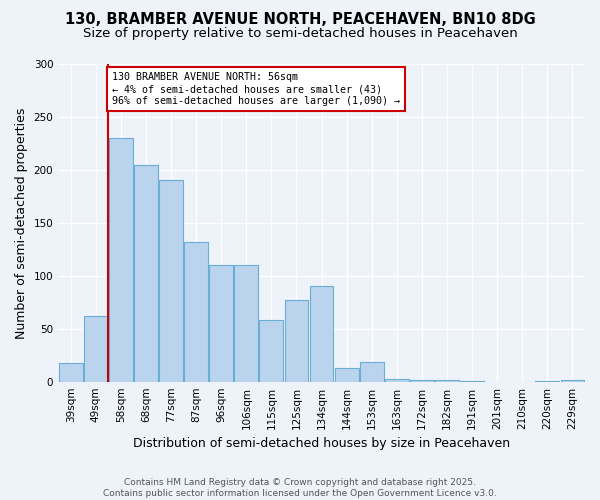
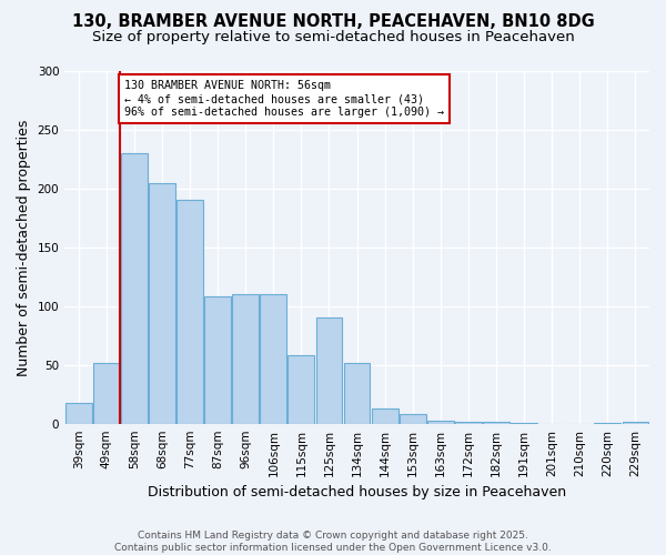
49sqm: 62 -> 52
87sqm: 132 -> 108
125sqm: 77 -> 90
134sqm: 90 -> 52
153sqm: 19 -> 8
